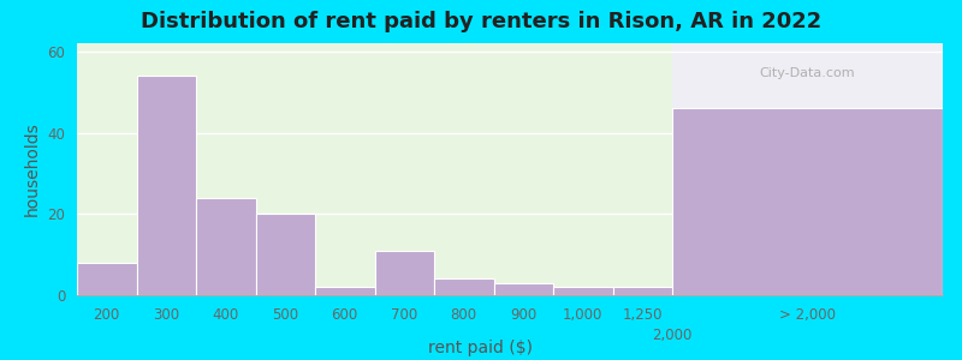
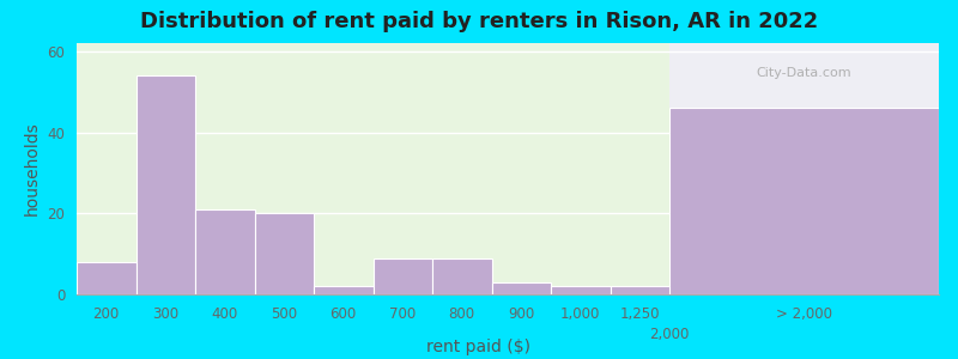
400: 24 -> 21
700: 11 -> 9
800: 4 -> 9
